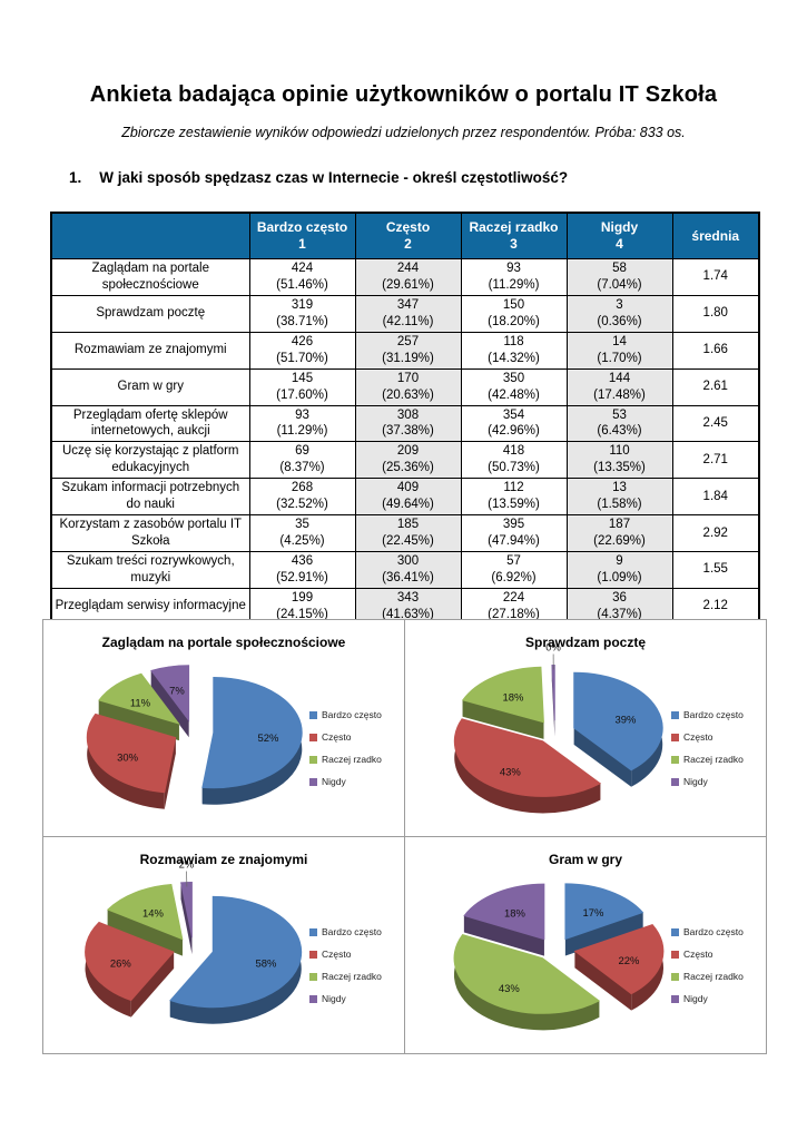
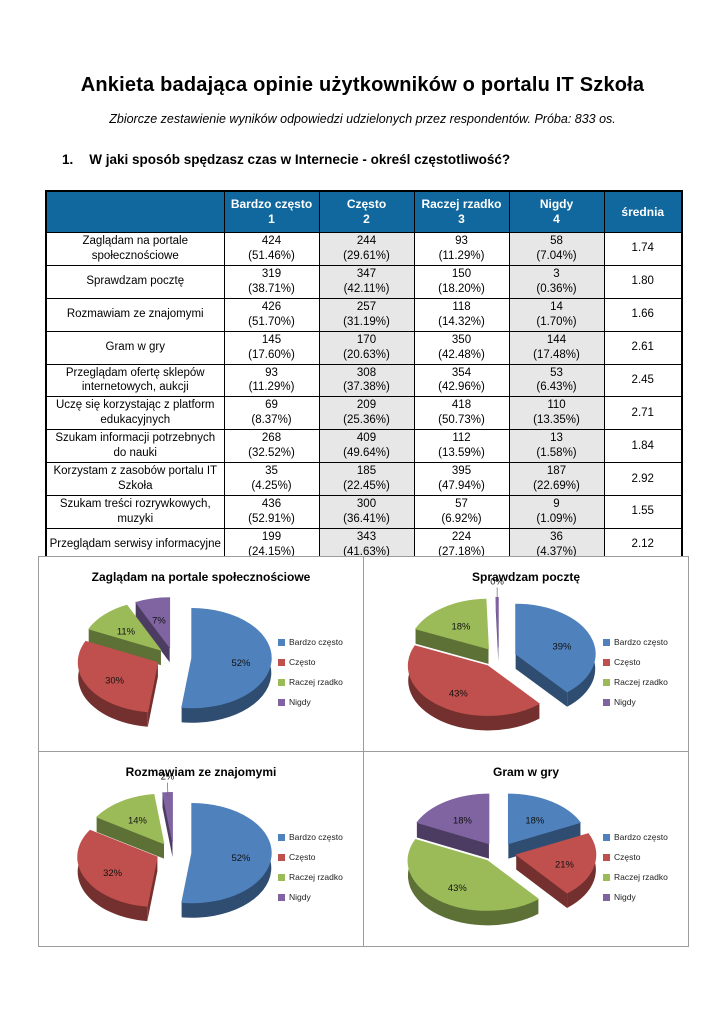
Rozmawiam ze znajomymi/Bardzo często: 58% -> 52%
Rozmawiam ze znajomymi/Często: 26% -> 32%
Gram w gry/Bardzo często: 17% -> 18%
Gram w gry/Często: 22% -> 21%
